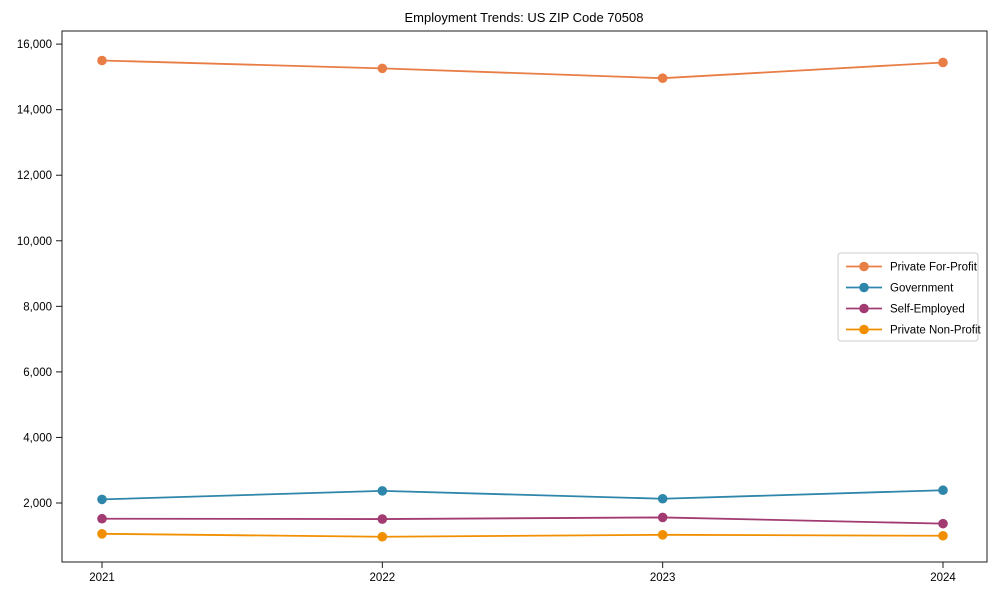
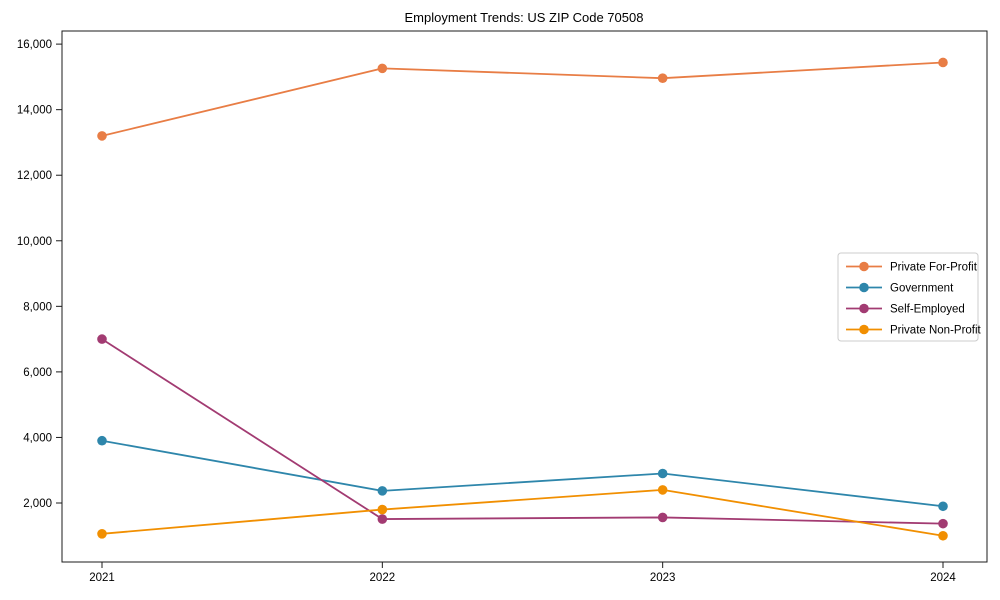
Private For-Profit/2021: 15500 -> 13200
Government/2021: 2100 -> 3900
Self-Employed/2021: 1500 -> 7000
Private Non-Profit/2022: 1000 -> 1800
Government/2023: 2100 -> 2900
Private Non-Profit/2023: 1000 -> 2400
Government/2024: 2400 -> 1900
